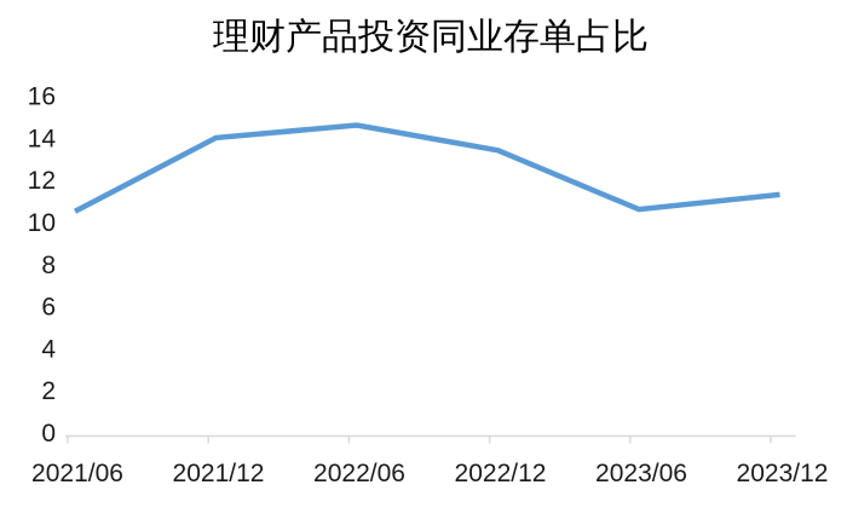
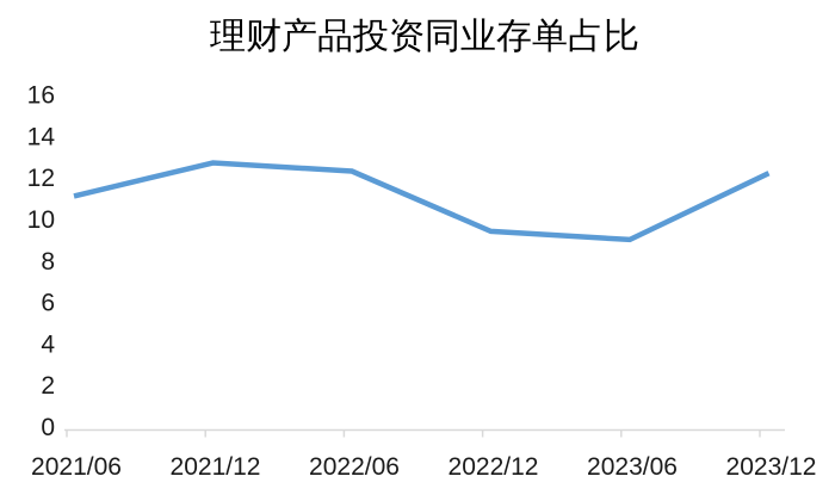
2021/06: 10.5 -> 11.1
2021/12: 14.0 -> 12.7
2022/06: 14.6 -> 12.3
2022/12: 13.4 -> 9.4
2023/06: 10.6 -> 9.0
2023/12: 11.3 -> 12.2
